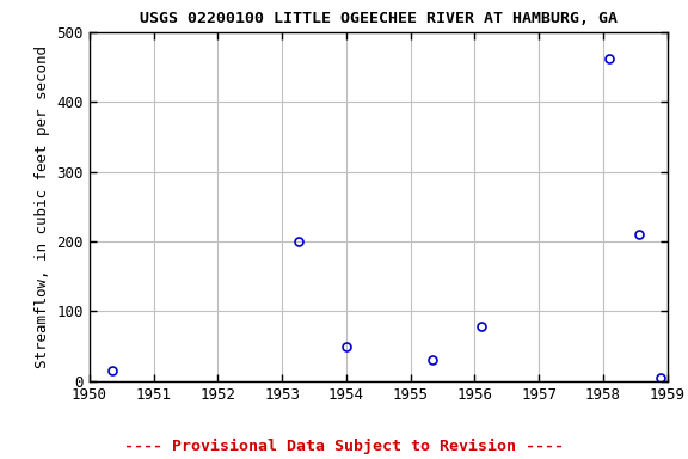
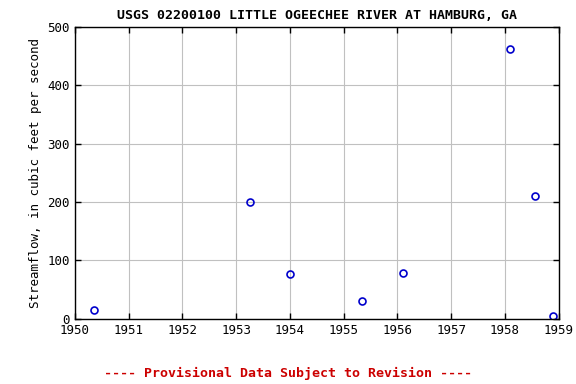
1954: 50 -> 76
